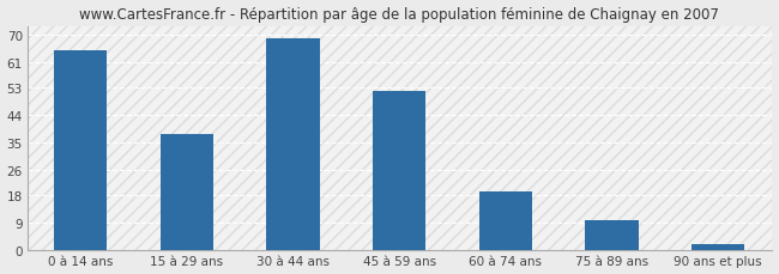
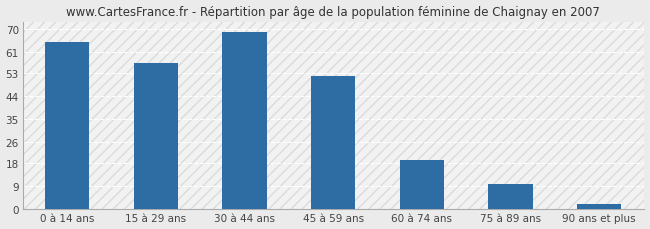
15 à 29 ans: 38 -> 57
